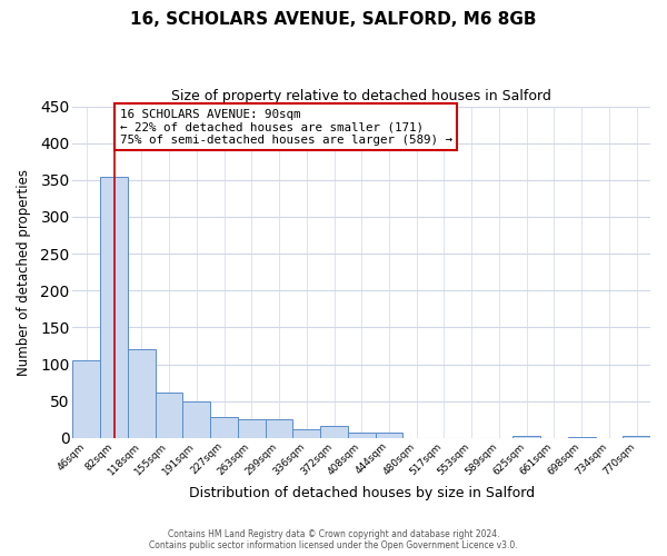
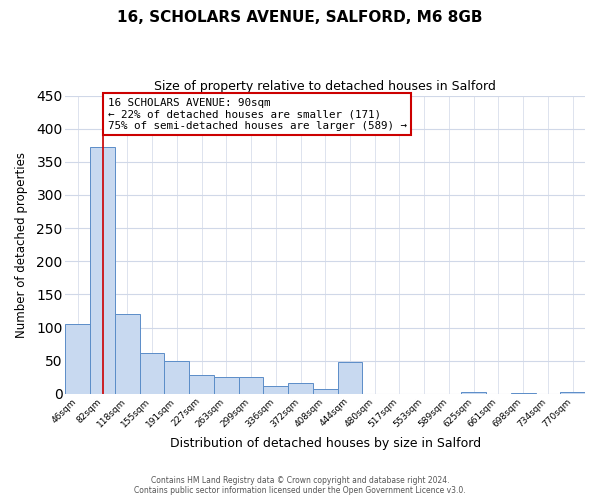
82sqm: 355 -> 372
444sqm: 8 -> 48
